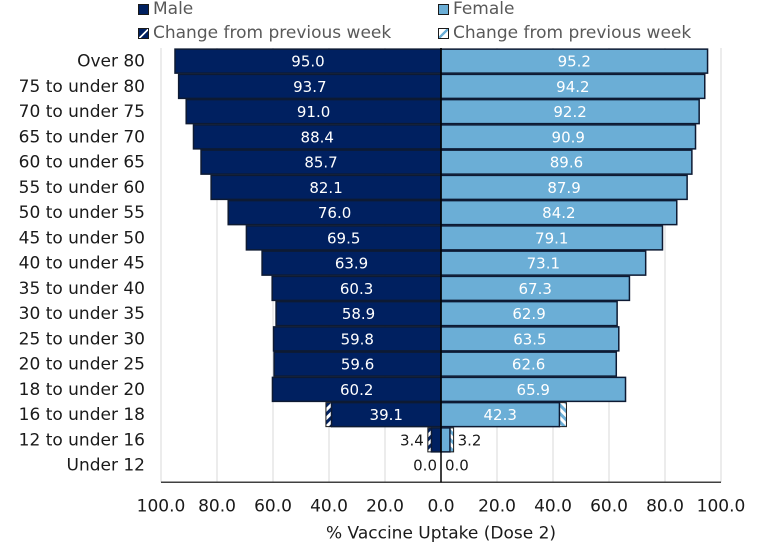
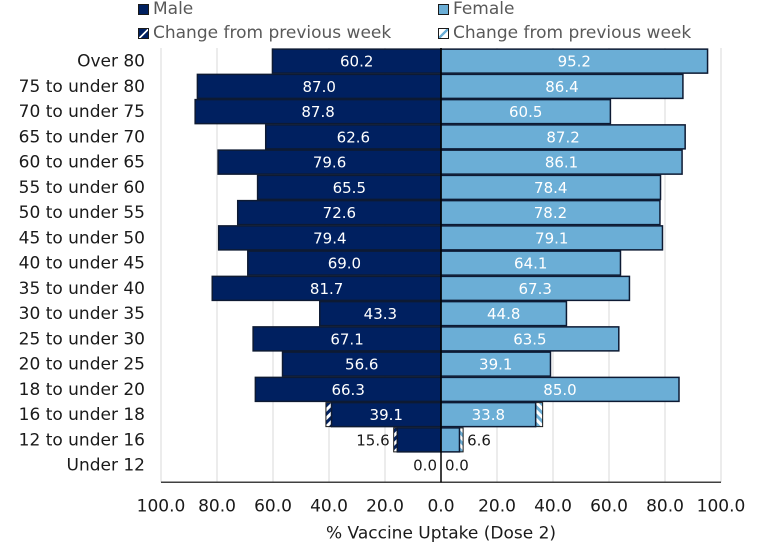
Male/Over 80: 95.0 -> 60.2
Male/75 to under 80: 93.7 -> 87.0
Female/75 to under 80: 94.2 -> 86.4
Male/70 to under 75: 91.0 -> 87.8
Female/70 to under 75: 92.2 -> 60.5
Male/65 to under 70: 88.4 -> 62.6
Female/65 to under 70: 90.9 -> 87.2
Male/60 to under 65: 85.7 -> 79.6
Female/60 to under 65: 89.6 -> 86.1
Male/55 to under 60: 82.1 -> 65.5
Female/55 to under 60: 87.9 -> 78.4
Male/50 to under 55: 76.0 -> 72.6
Female/50 to under 55: 84.2 -> 78.2
Male/45 to under 50: 69.5 -> 79.4
Male/40 to under 45: 63.9 -> 69.0
Female/40 to under 45: 73.1 -> 64.1
Male/35 to under 40: 60.3 -> 81.7
Male/30 to under 35: 58.9 -> 43.3
Female/30 to under 35: 62.9 -> 44.8
Male/25 to under 30: 59.8 -> 67.1
Male/20 to under 25: 59.6 -> 56.6
Female/20 to under 25: 62.6 -> 39.1
Male/18 to under 20: 60.2 -> 66.3
Female/18 to under 20: 65.9 -> 85.0
Female/16 to under 18: 42.3 -> 33.8
Male/12 to under 16: 3.4 -> 15.6
Female/12 to under 16: 3.2 -> 6.6
